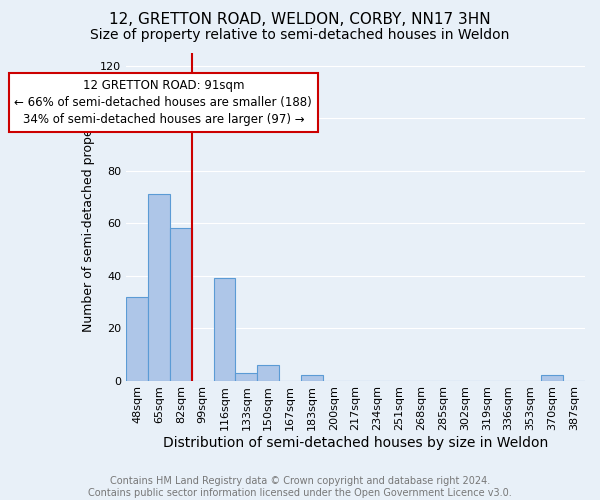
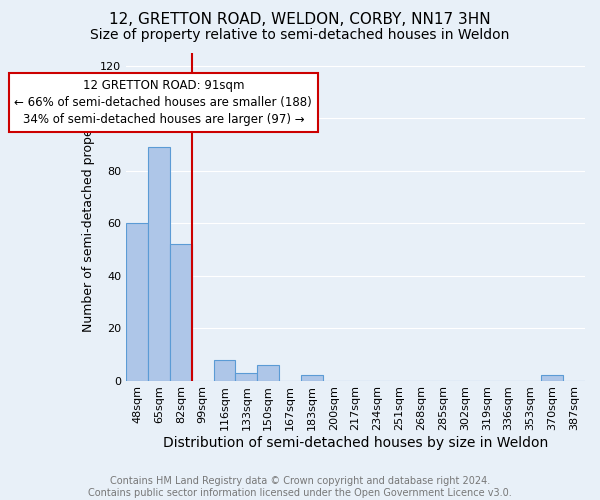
48sqm: 32 -> 60
65sqm: 71 -> 89
82sqm: 58 -> 52
116sqm: 39 -> 8
